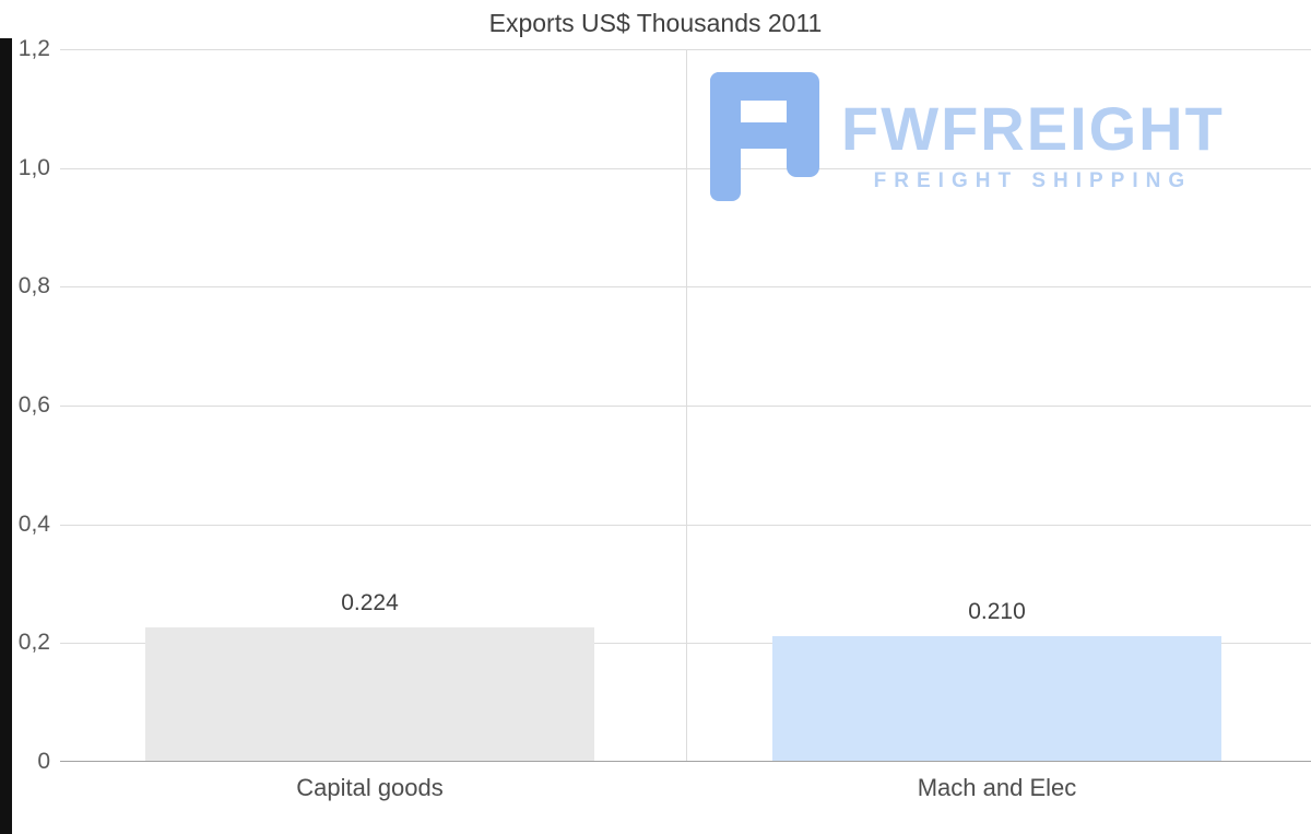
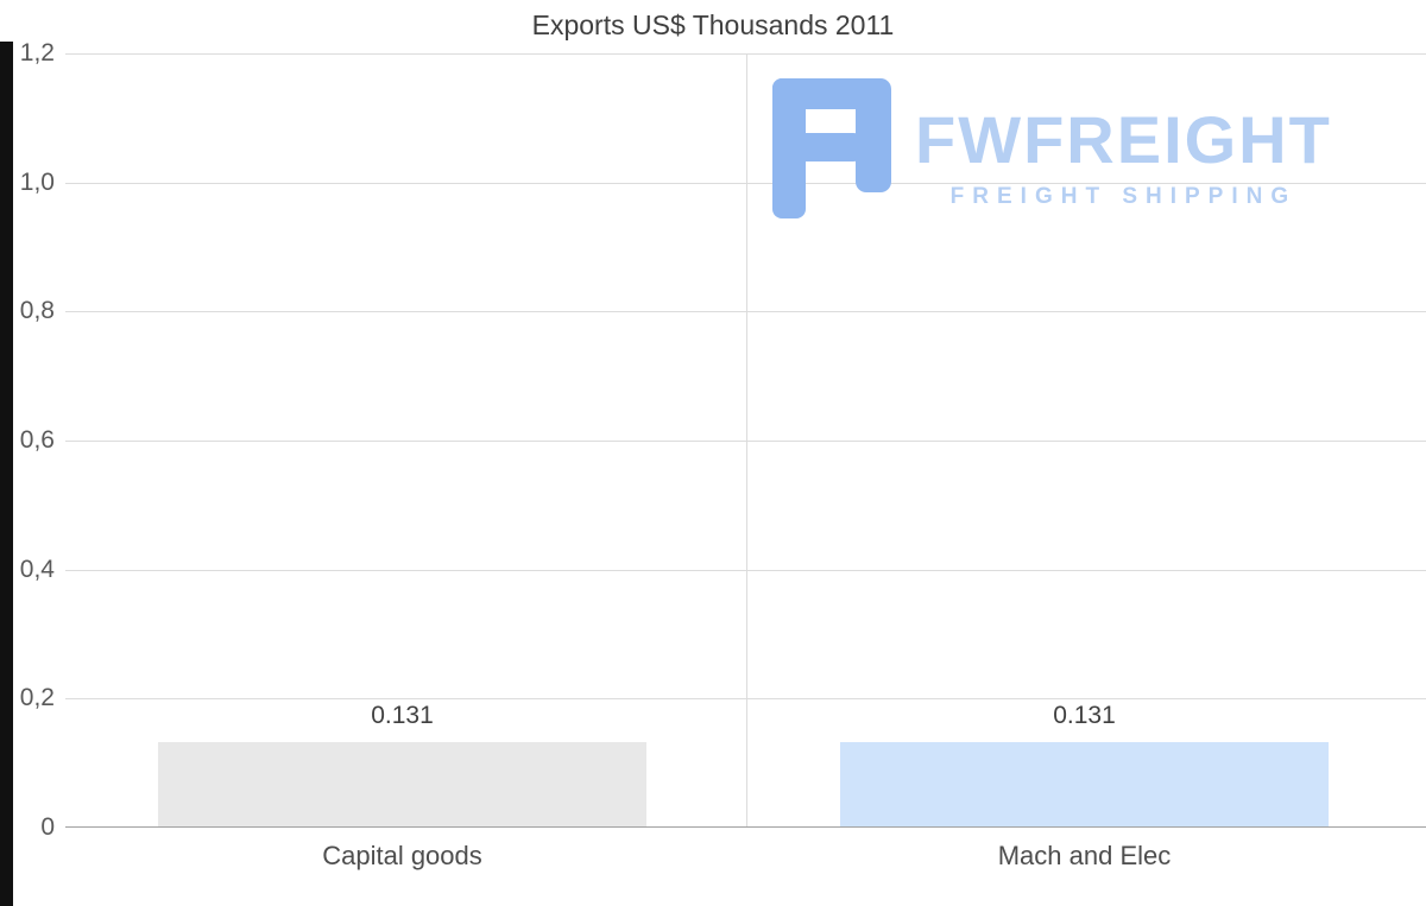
Capital goods: 0.224 -> 0.131
Mach and Elec: 0.210 -> 0.131
